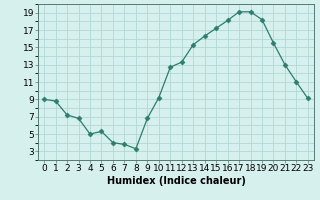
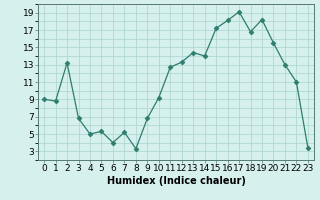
2: 7.2 -> 13.2
7: 3.8 -> 5.2
13: 15.3 -> 14.4
14: 16.3 -> 14.0
18: 19.1 -> 16.8
23: 9.1 -> 3.4
